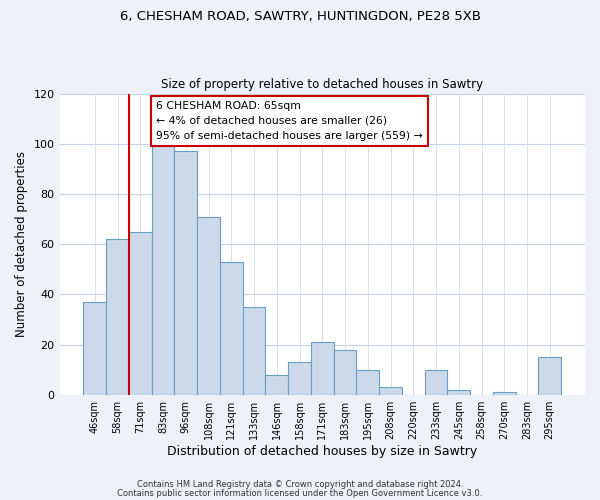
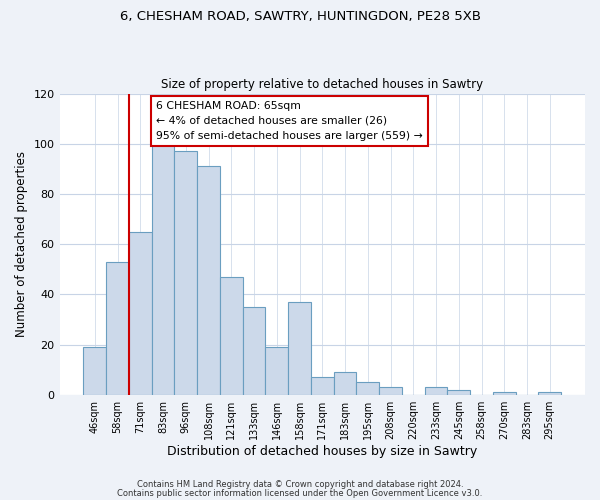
46sqm: 37 -> 19
58sqm: 62 -> 53
108sqm: 71 -> 91
121sqm: 53 -> 47
146sqm: 8 -> 19
158sqm: 13 -> 37
171sqm: 21 -> 7
183sqm: 18 -> 9
195sqm: 10 -> 5
233sqm: 10 -> 3
295sqm: 15 -> 1
